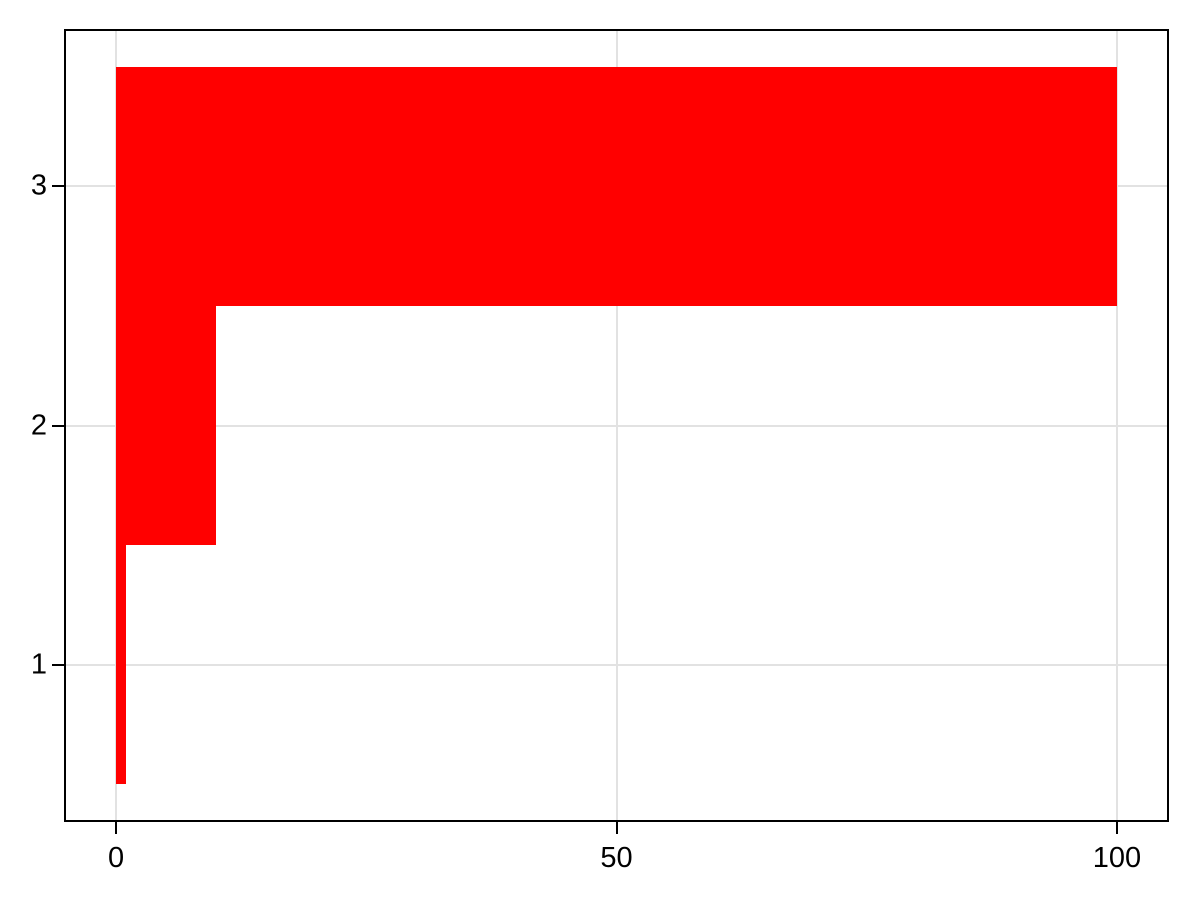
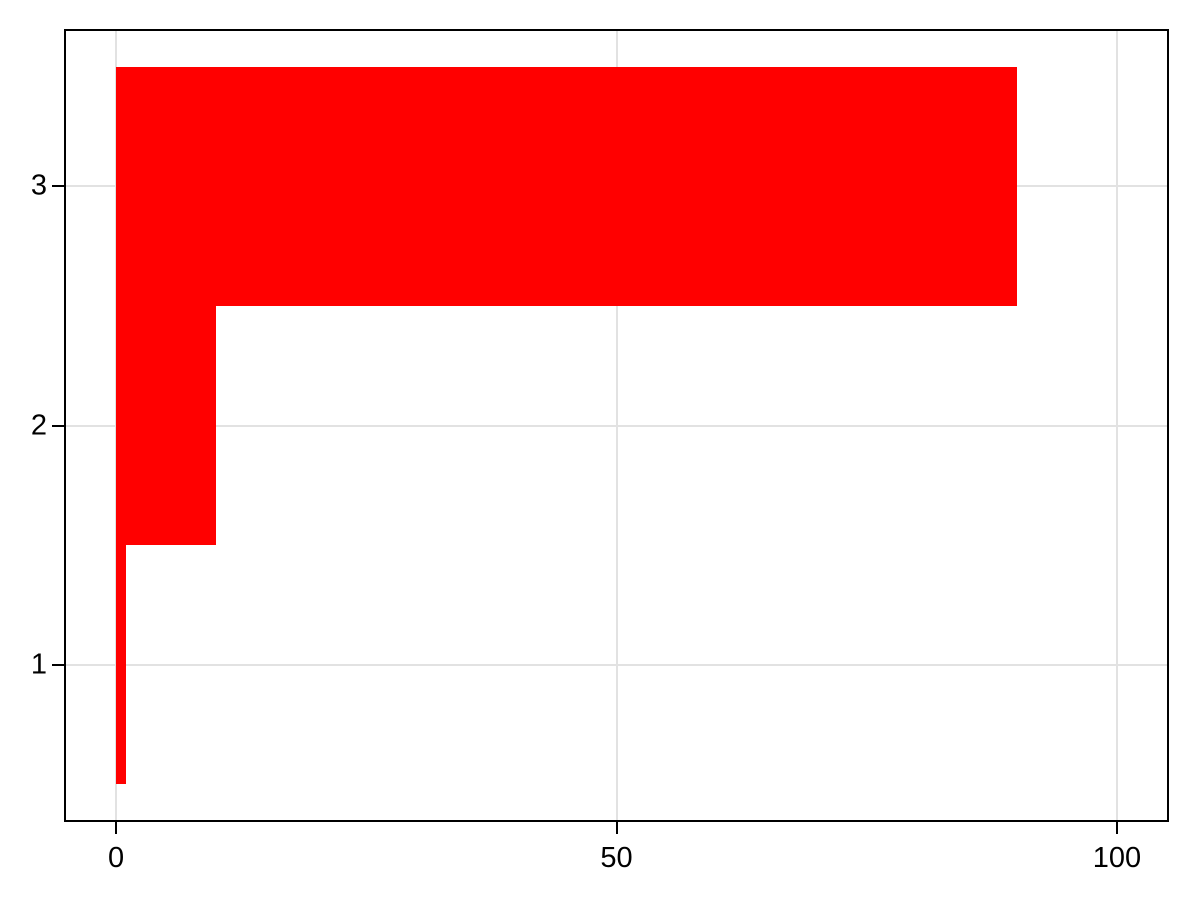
3: 100 -> 90
